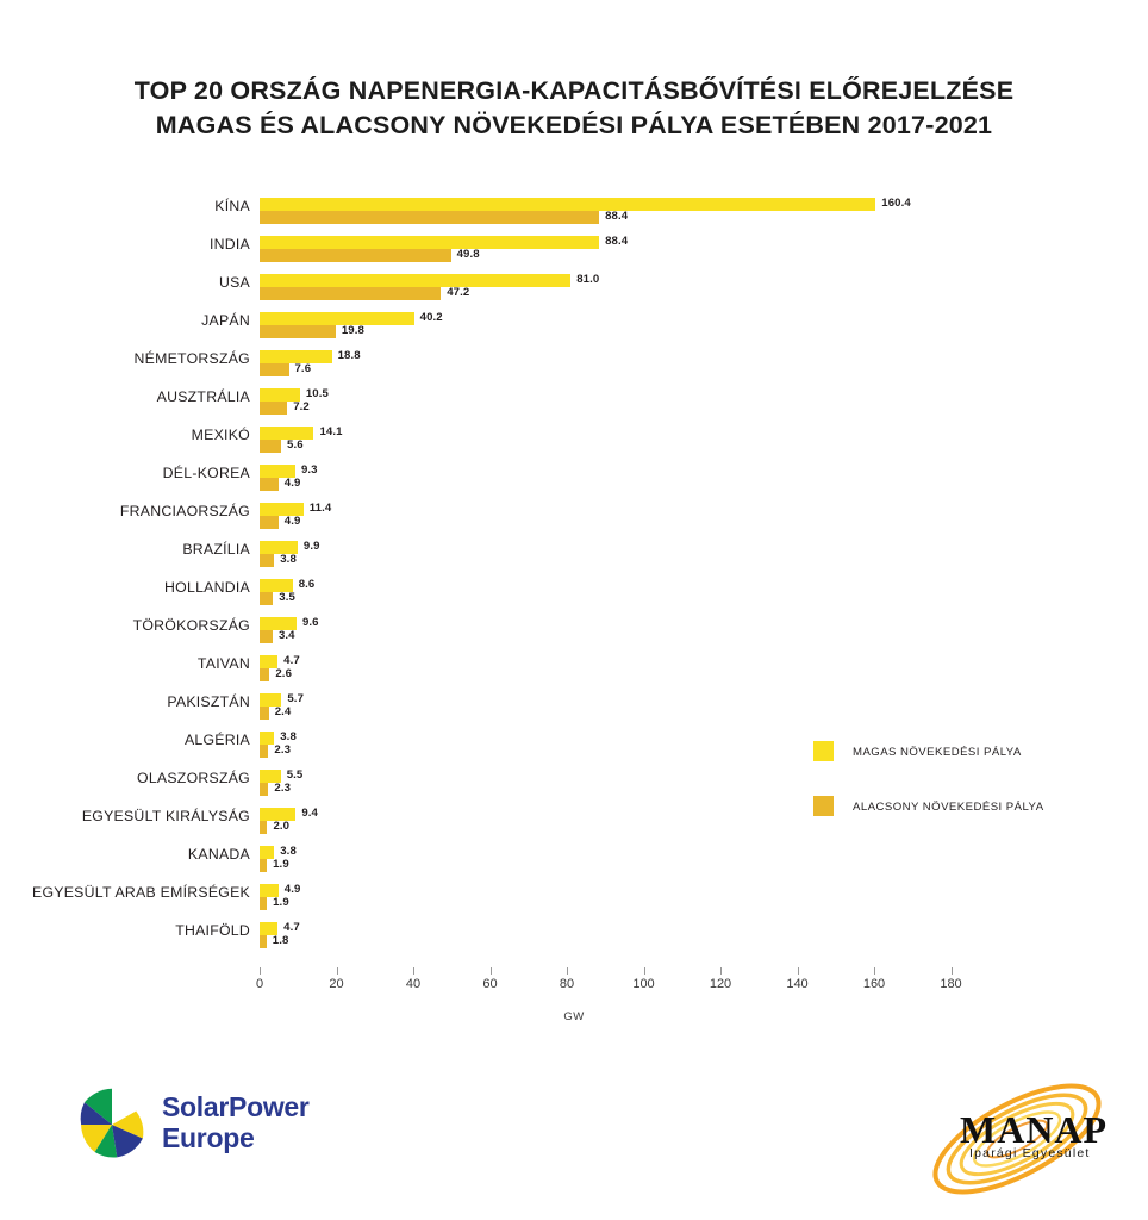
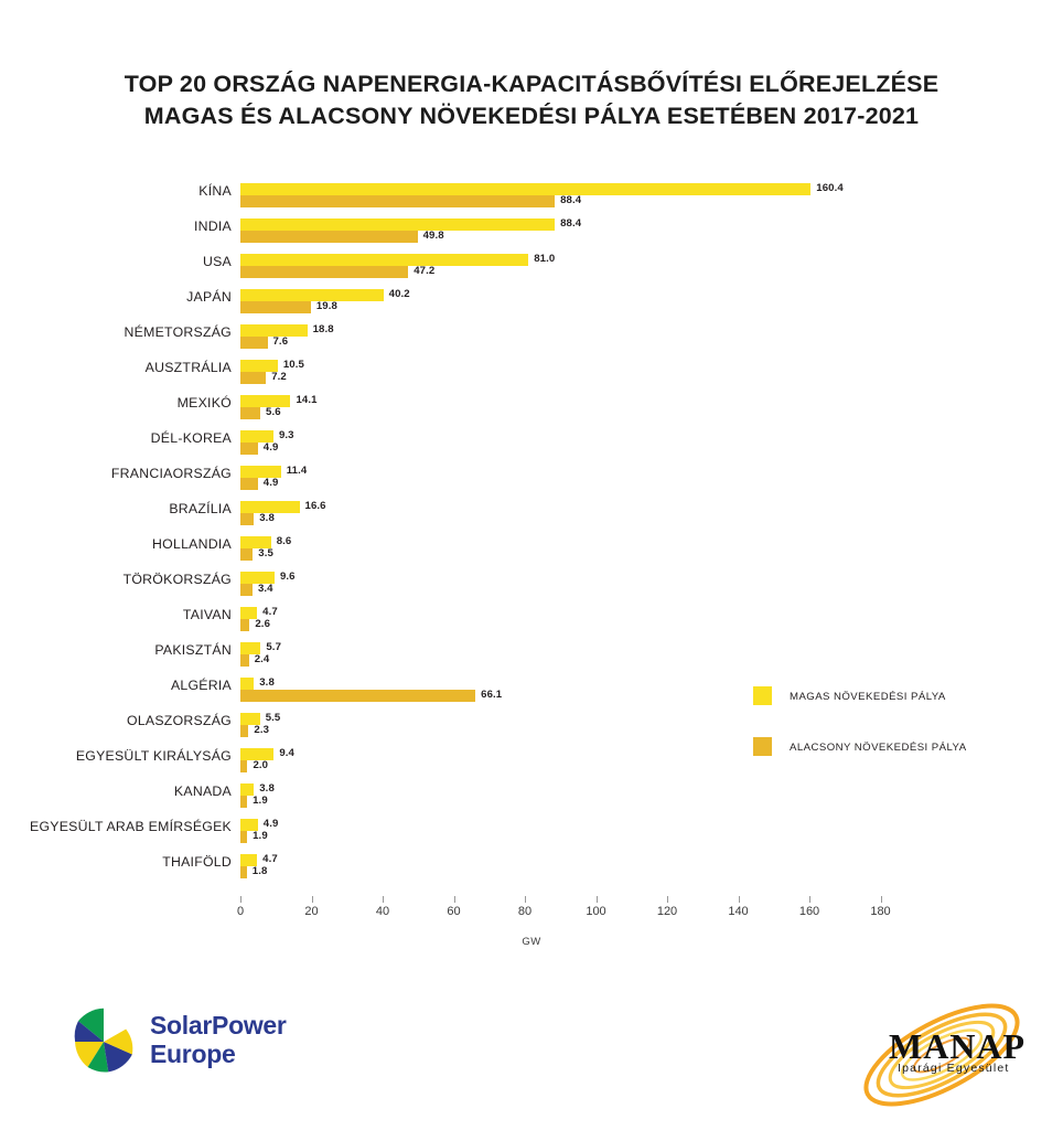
MAGAS NÖVEKEDÉSI PÁLYA/BRAZÍLIA: 9.9 -> 16.6
ALACSONY NÖVEKEDÉSI PÁLYA/ALGÉRIA: 2.3 -> 66.1
